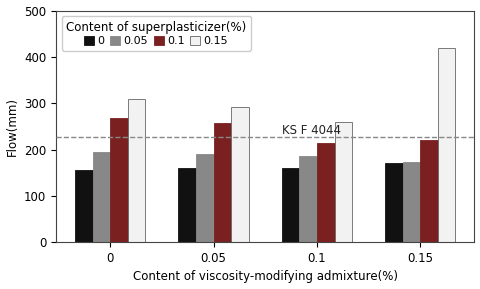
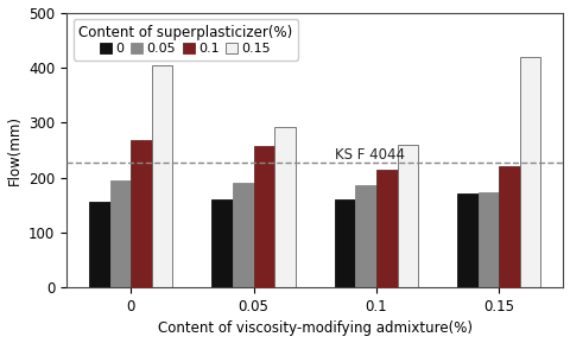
0.15/0: 310 -> 405
